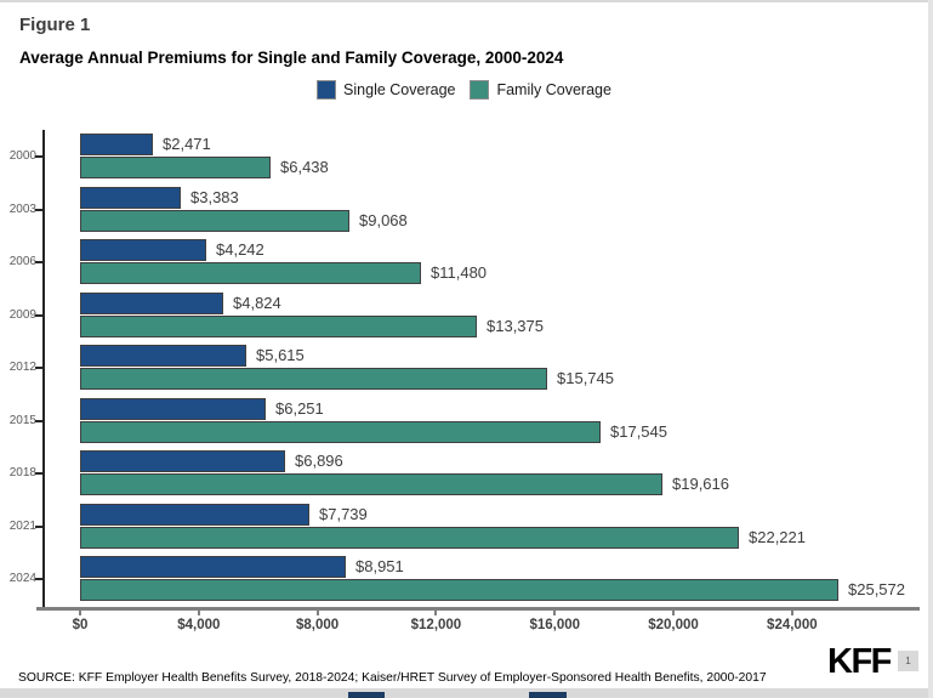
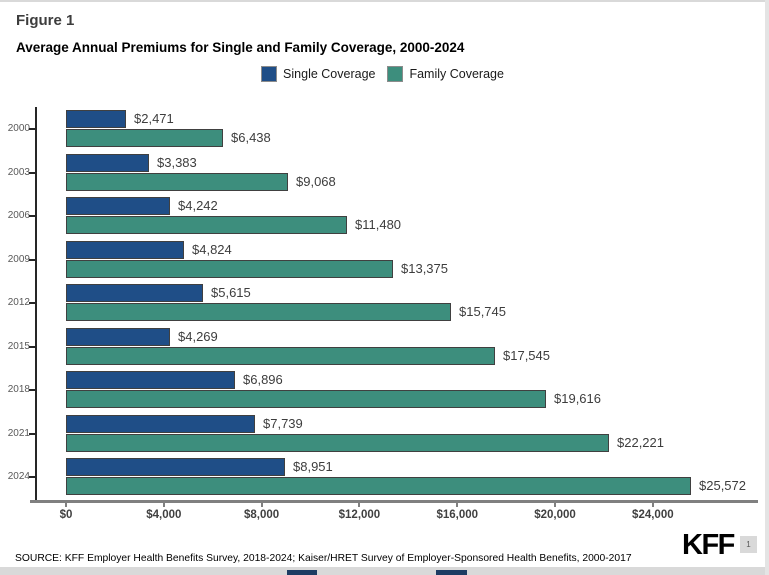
Single Coverage/2015: $6,251 -> $4,269
